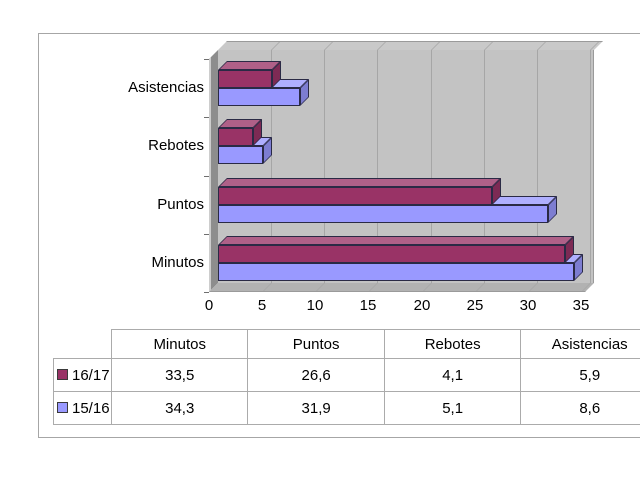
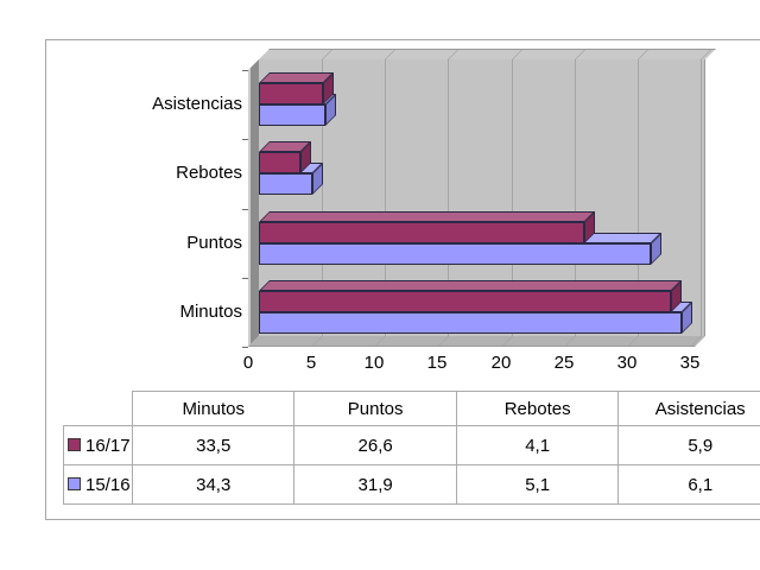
15/16/Asistencias: 8,6 -> 6,1
